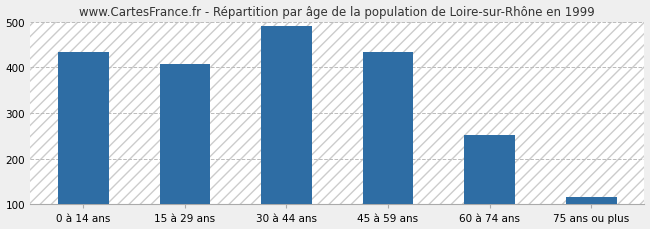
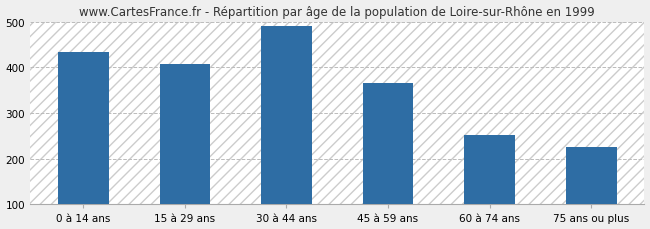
45 à 59 ans: 434 -> 365
75 ans ou plus: 117 -> 225
